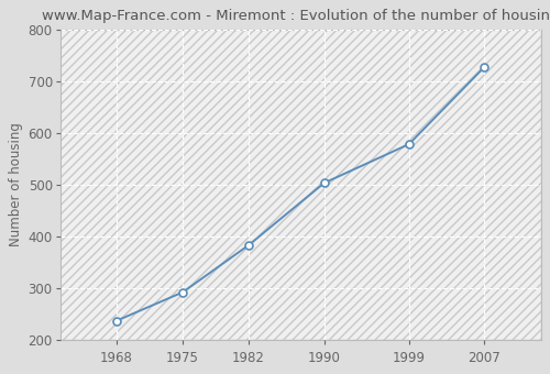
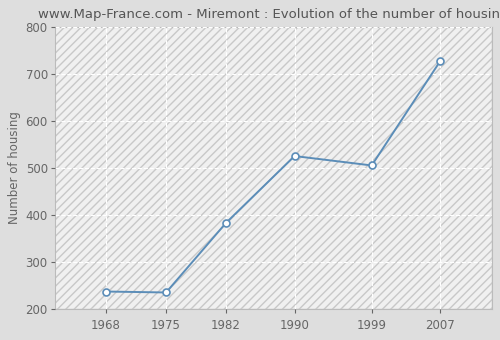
1975: 292 -> 235
1990: 503 -> 525
1999: 578 -> 505
